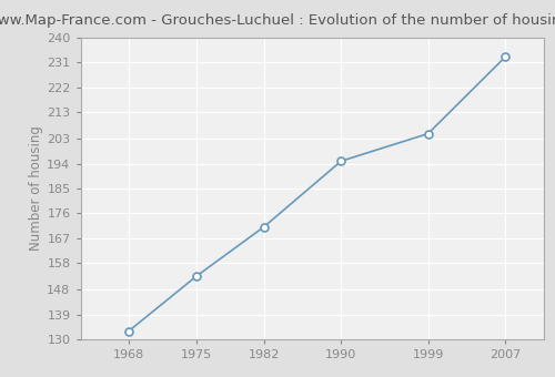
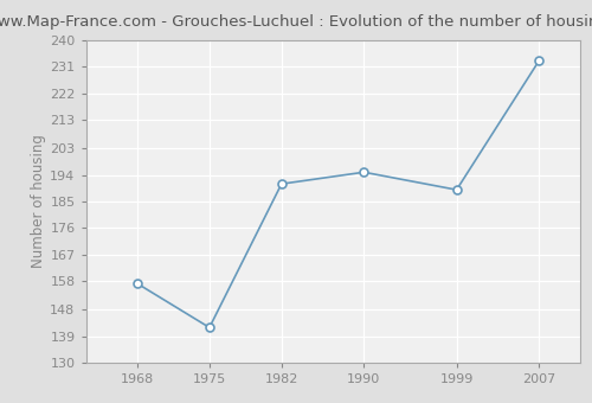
1968: 133 -> 157
1975: 153 -> 142
1982: 171 -> 191
1999: 205 -> 189
